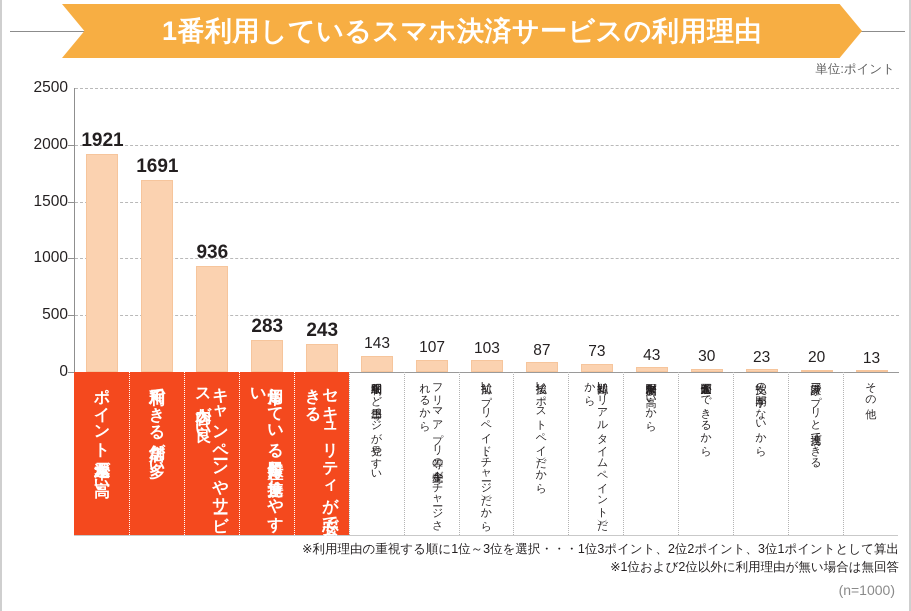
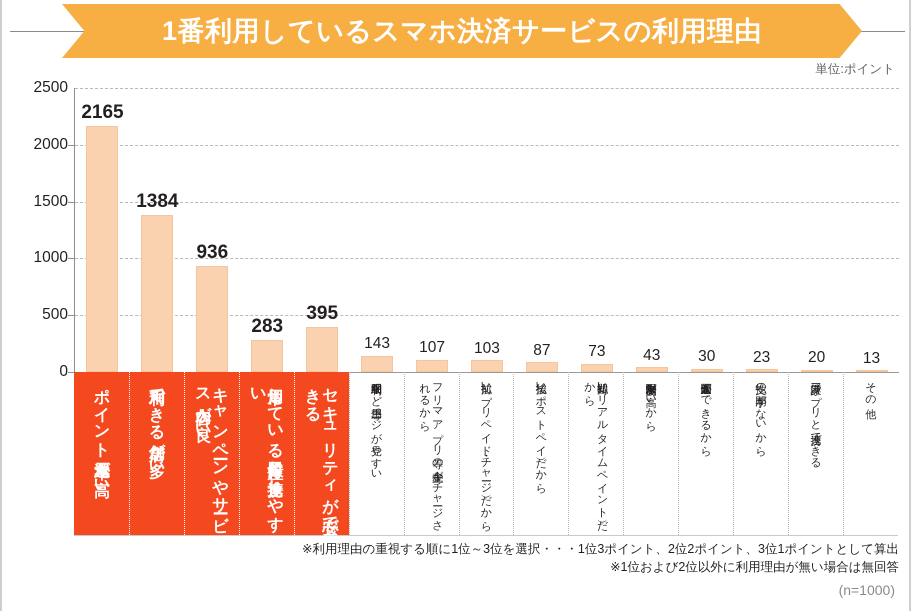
ポイント還元率が高い: 1921 -> 2165
利用できる店舗が多い: 1691 -> 1384
セキュリティが安心できる: 243 -> 395
